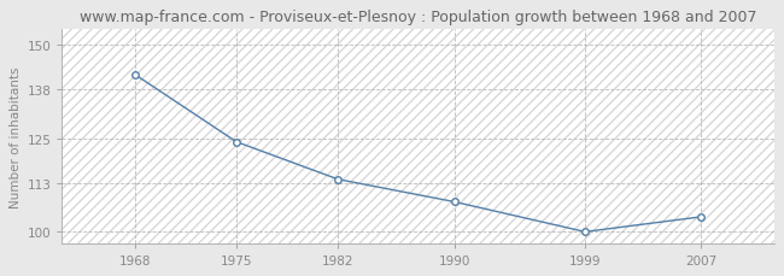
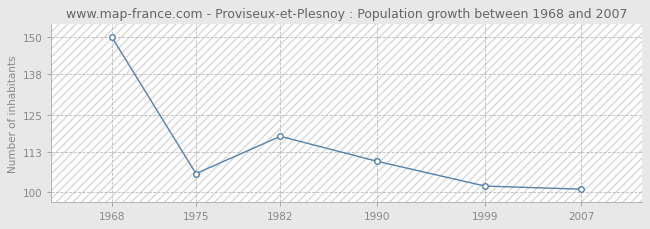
1968: 142 -> 150
1975: 124 -> 106
1982: 114 -> 118
1990: 108 -> 110
1999: 100 -> 102
2007: 104 -> 101
